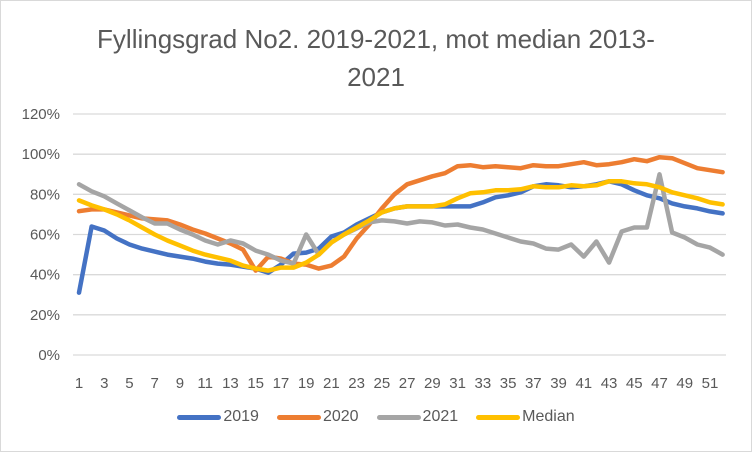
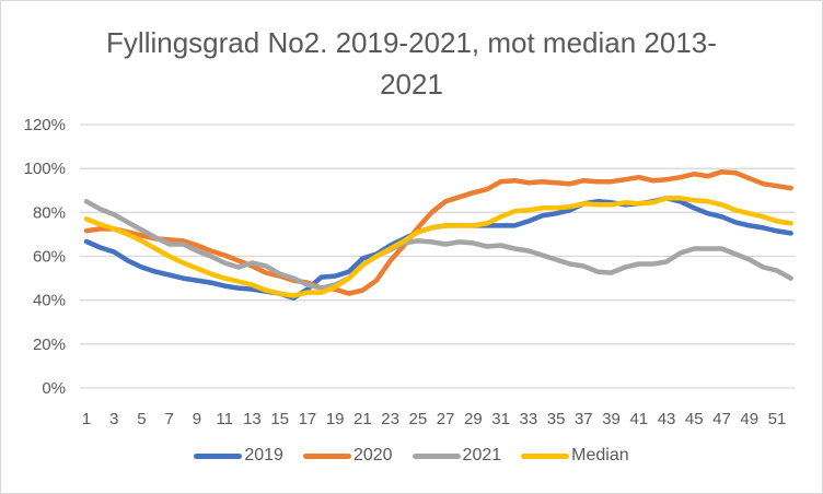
2019/1: 31% -> 67%
2020/15: 42% -> 51%
2021/19: 60% -> 47%
2021/41: 49% -> 56%
2021/43: 46% -> 58%
2021/47: 90% -> 64%
